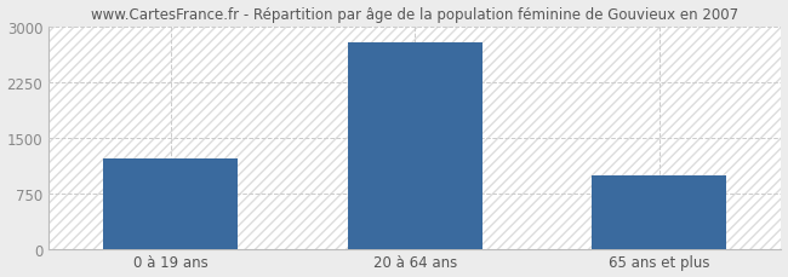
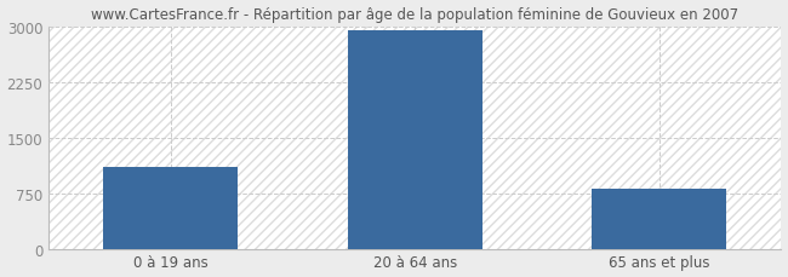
0 à 19 ans: 1220 -> 1100
20 à 64 ans: 2780 -> 2950
65 ans et plus: 980 -> 800
